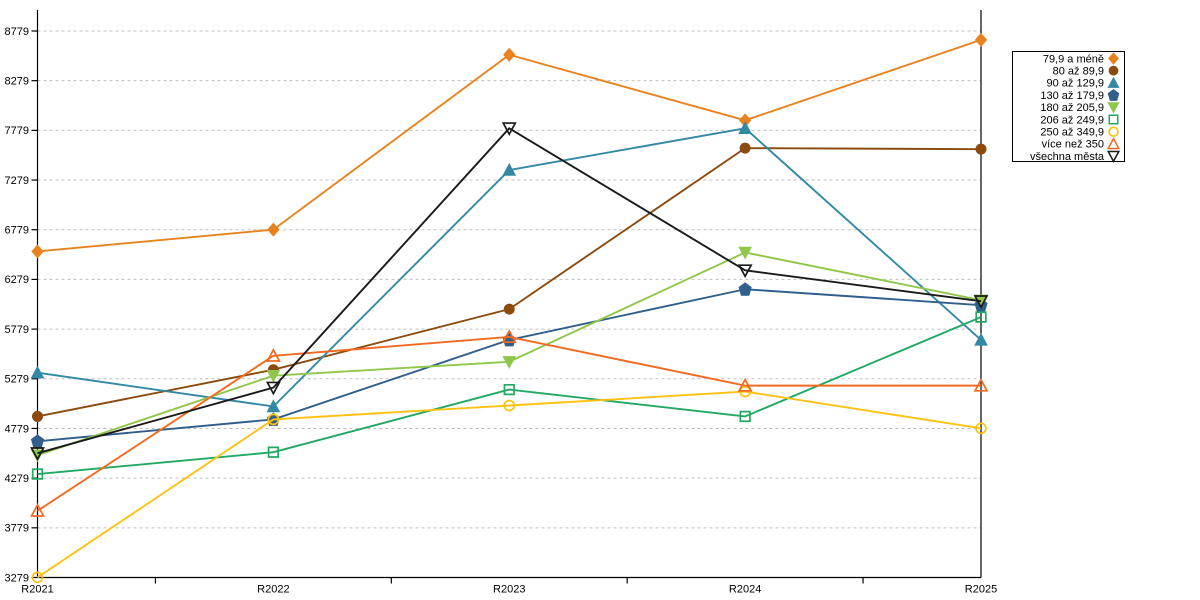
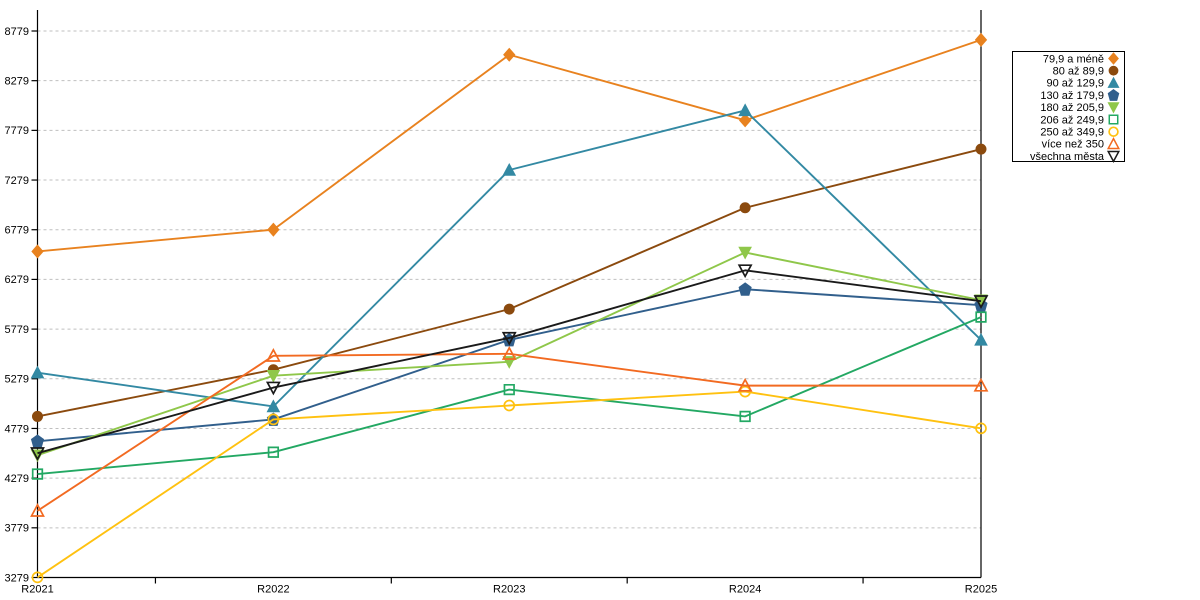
více než 350/R2023: 5700 -> 5500
všechna města/R2023: 7800 -> 5700
80 až 89,9/R2024: 7600 -> 7000
90 až 129,9/R2024: 7800 -> 8000
